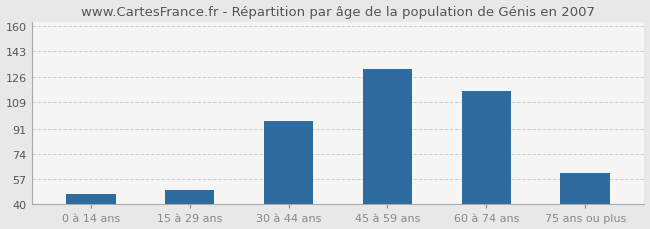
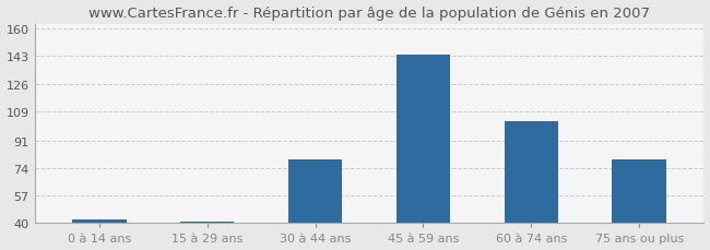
0 à 14 ans: 47 -> 42
15 à 29 ans: 50 -> 41
30 à 44 ans: 96 -> 79
45 à 59 ans: 131 -> 144
60 à 74 ans: 116 -> 103
75 ans ou plus: 61 -> 79
